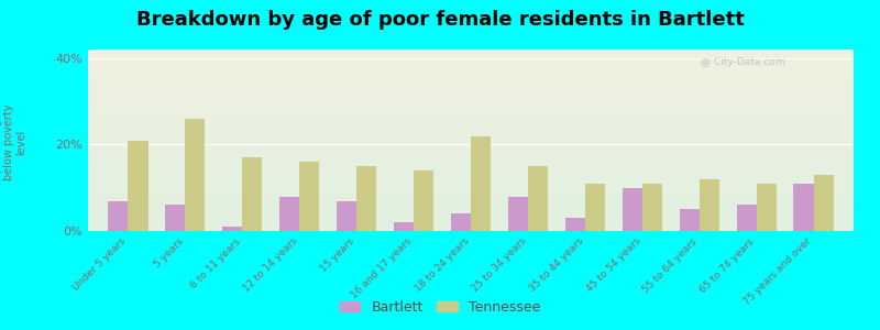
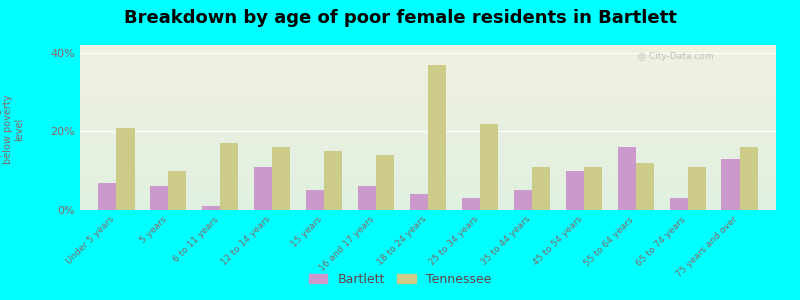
Tennessee/5 years: 26% -> 10%
Bartlett/12 to 14 years: 8% -> 11%
Bartlett/15 years: 7% -> 5%
Bartlett/16 and 17 years: 2% -> 6%
Tennessee/18 to 24 years: 22% -> 37%
Bartlett/25 to 34 years: 8% -> 3%
Tennessee/25 to 34 years: 15% -> 22%
Bartlett/35 to 44 years: 3% -> 5%
Bartlett/55 to 64 years: 5% -> 16%
Bartlett/65 to 74 years: 6% -> 3%
Bartlett/75 years and over: 11% -> 13%
Tennessee/75 years and over: 13% -> 16%
